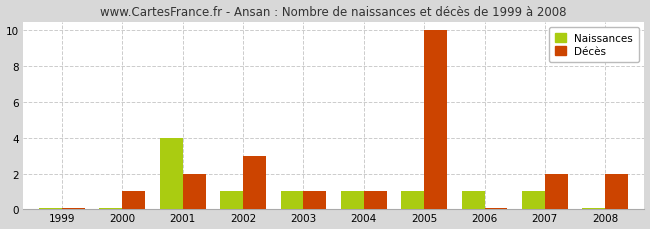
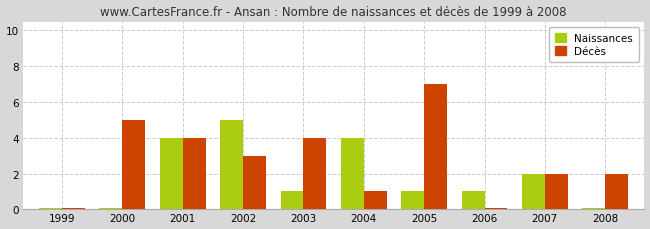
Décès/2000: 1.0 -> 5.0
Décès/2001: 2.0 -> 4.0
Naissances/2002: 1.0 -> 5.0
Décès/2003: 1.0 -> 4.0
Naissances/2004: 1.0 -> 4.0
Décès/2005: 10.0 -> 7.0
Naissances/2007: 1.0 -> 2.0
